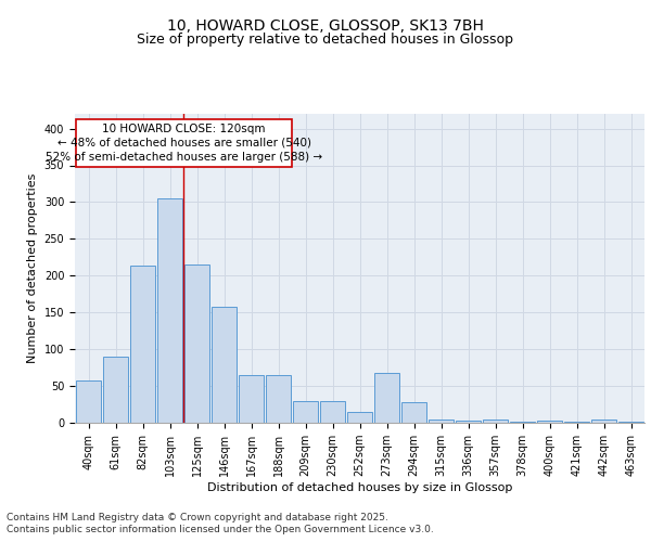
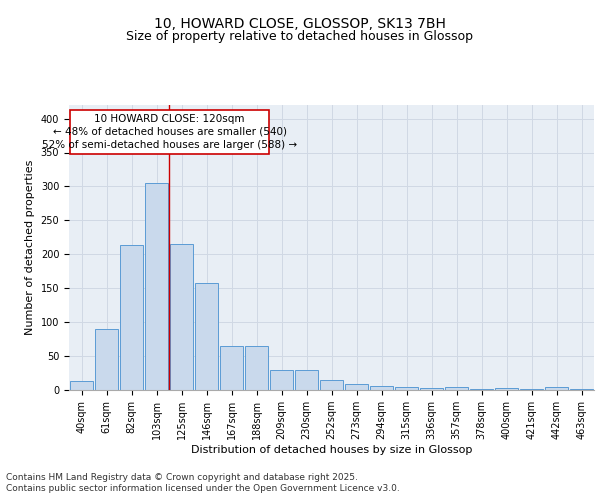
40sqm: 58 -> 14
273sqm: 68 -> 9
294sqm: 28 -> 6
